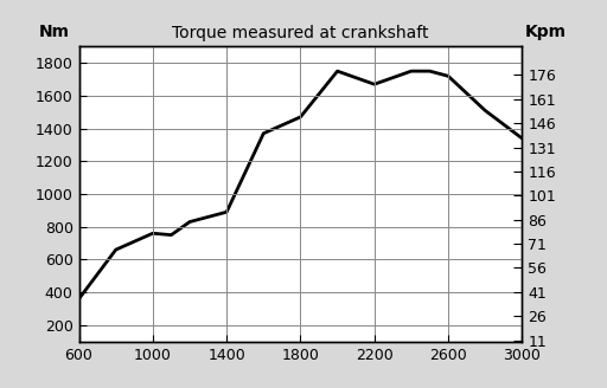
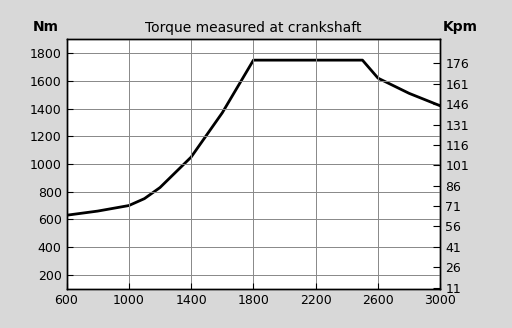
600: 360 -> 630
1000: 760 -> 700
1400: 890 -> 1050
1800: 1470 -> 1750
2200: 1670 -> 1750
2600: 1720 -> 1620
3000: 1340 -> 1420
